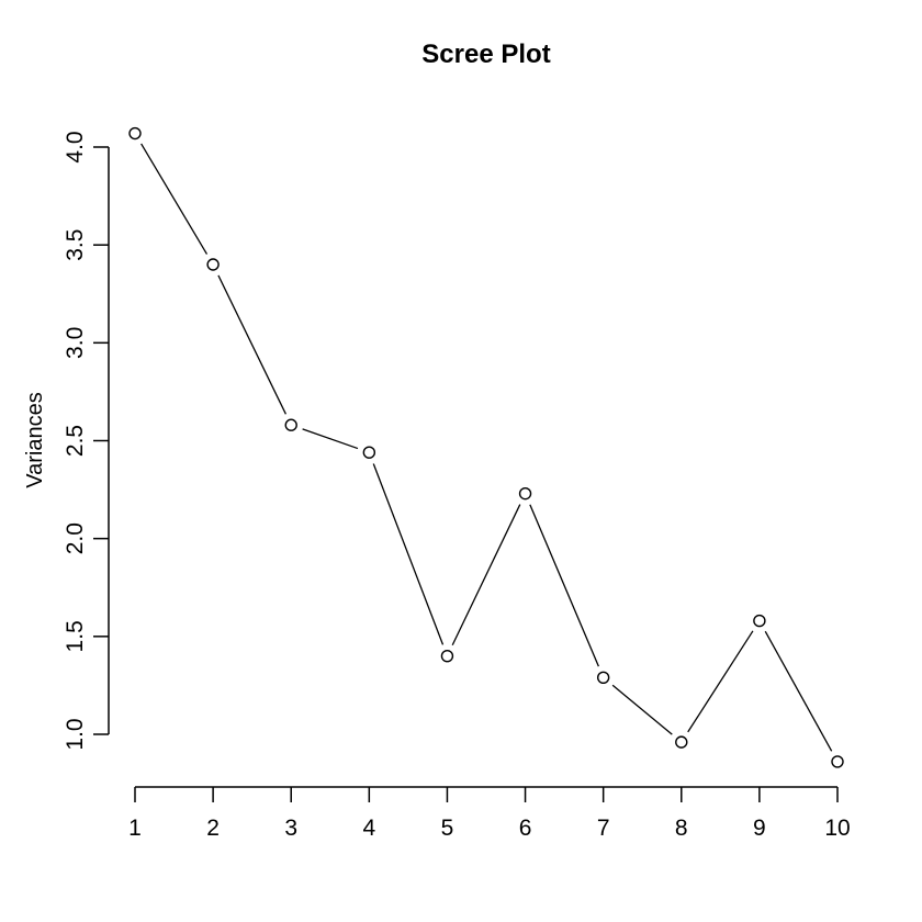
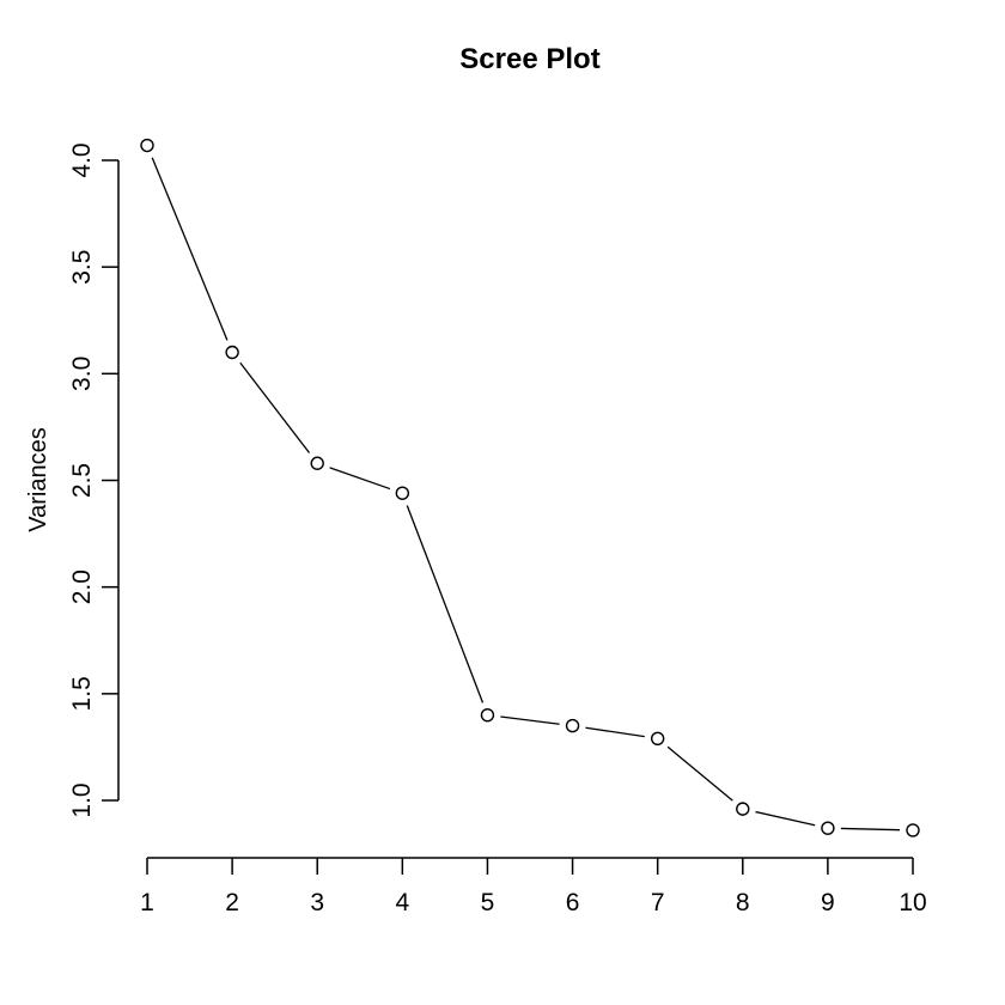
2: 3.40 -> 3.10
6: 2.23 -> 1.35
9: 1.58 -> 0.87
